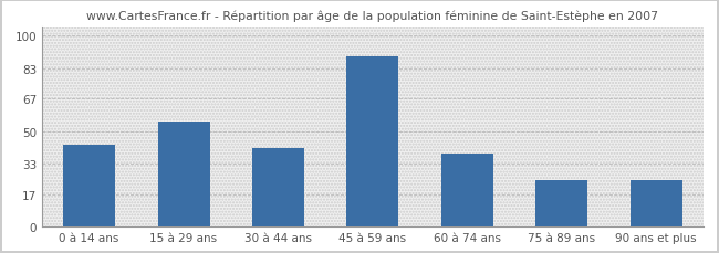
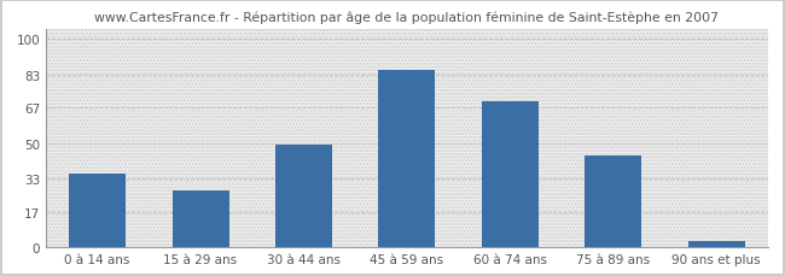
0 à 14 ans: 43 -> 35
15 à 29 ans: 55 -> 27
30 à 44 ans: 41 -> 49
45 à 59 ans: 89 -> 85
60 à 74 ans: 38 -> 70
75 à 89 ans: 24 -> 44
90 ans et plus: 24 -> 3
